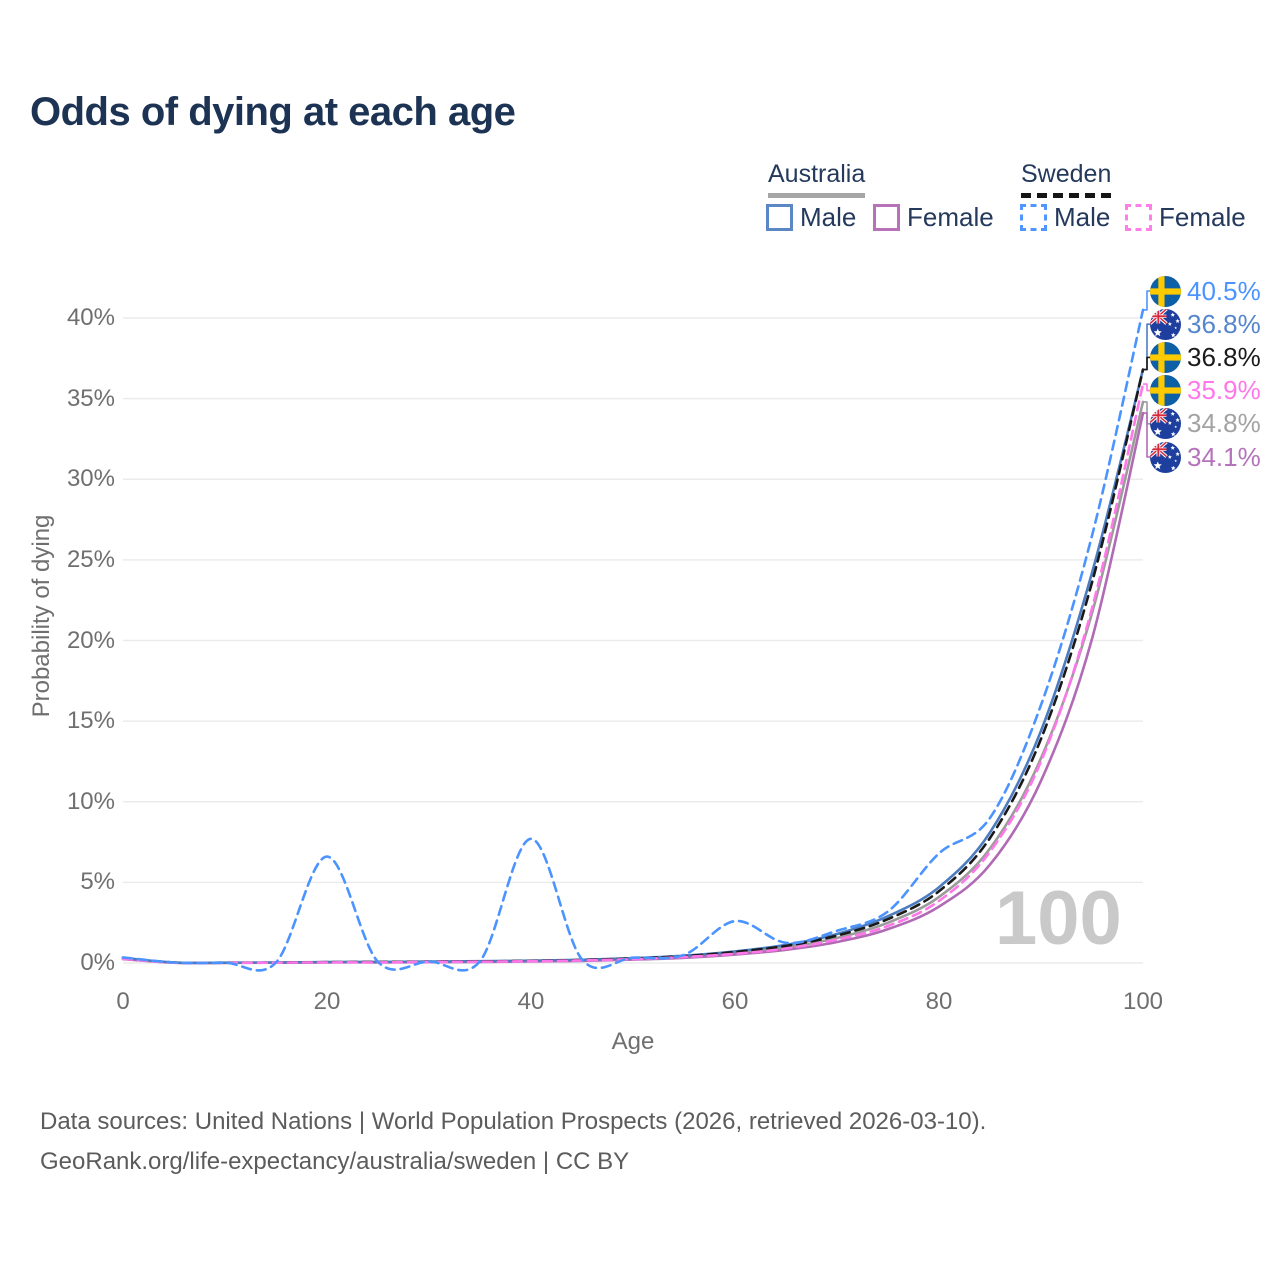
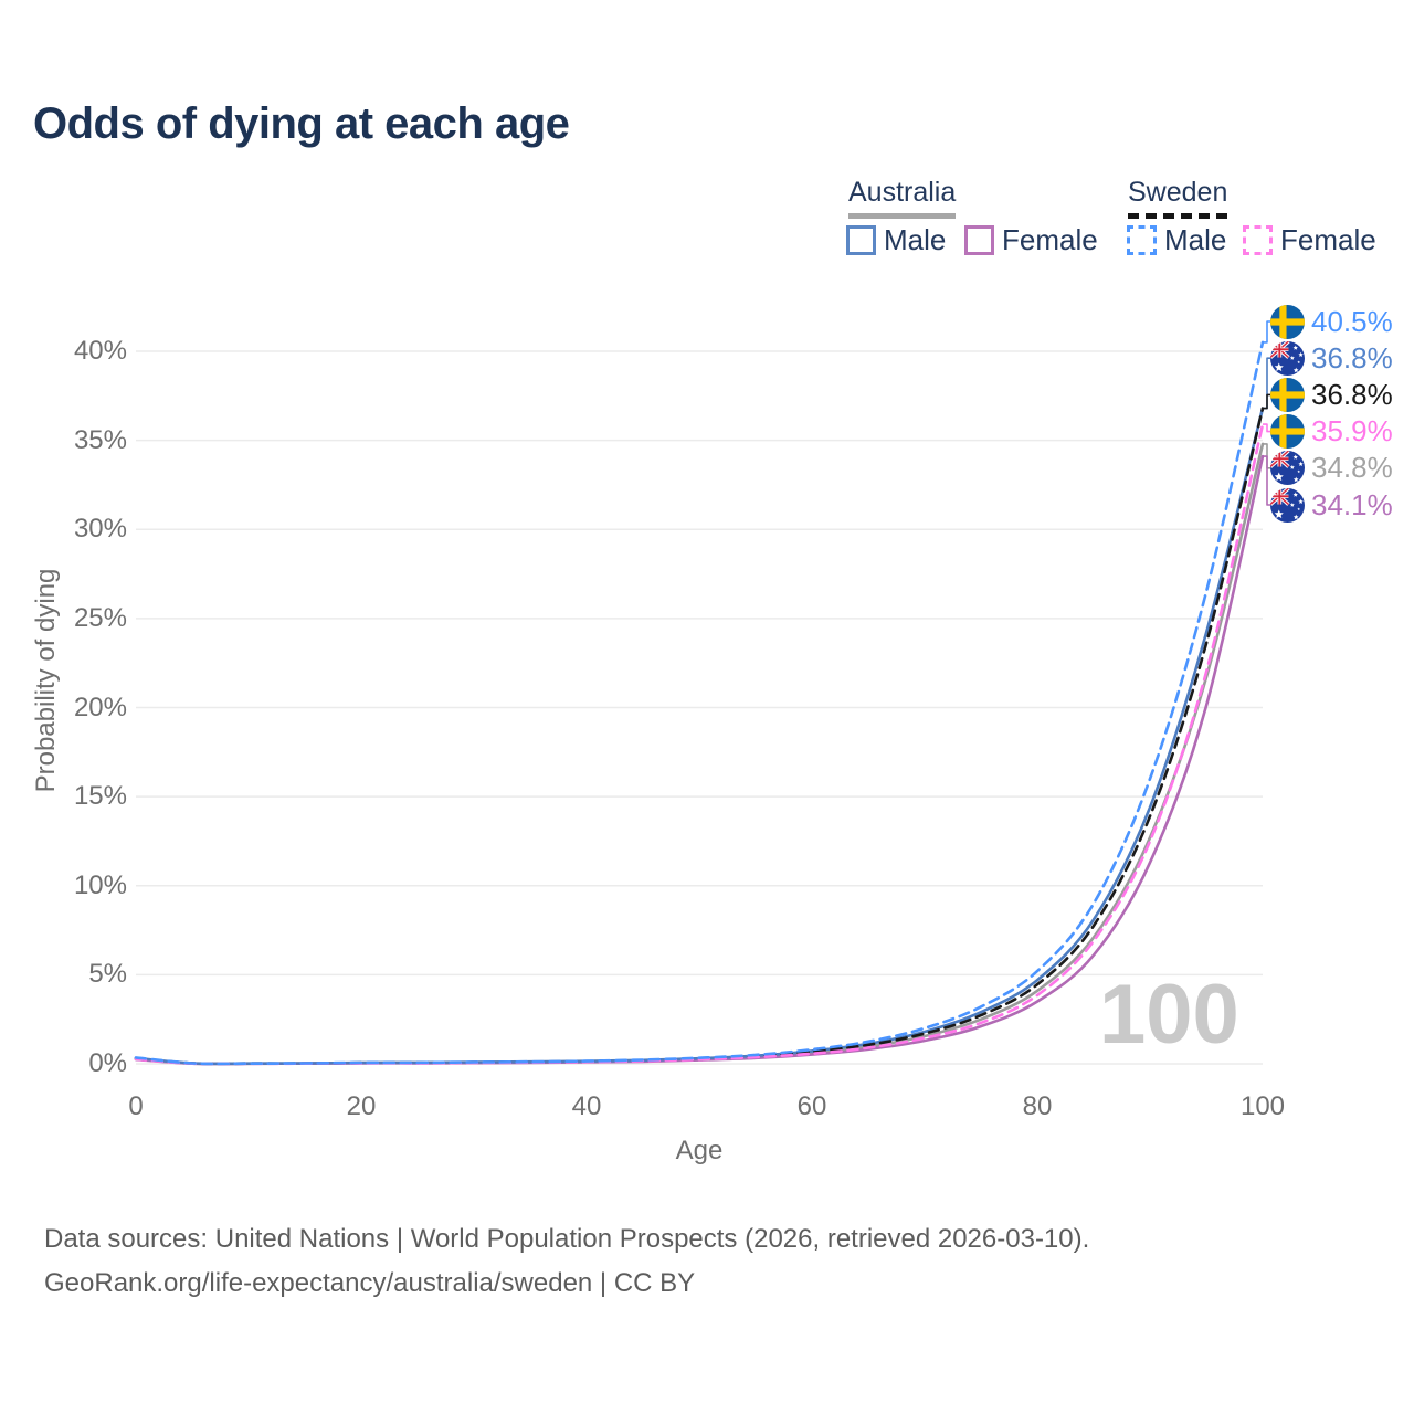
Sweden Male/20: 6.6% -> 0.1%
Sweden Male/40: 7.7% -> 0.1%
Sweden Male/60: 2.6% -> 0.8%
Sweden Male/80: 6.8% -> 5.2%
